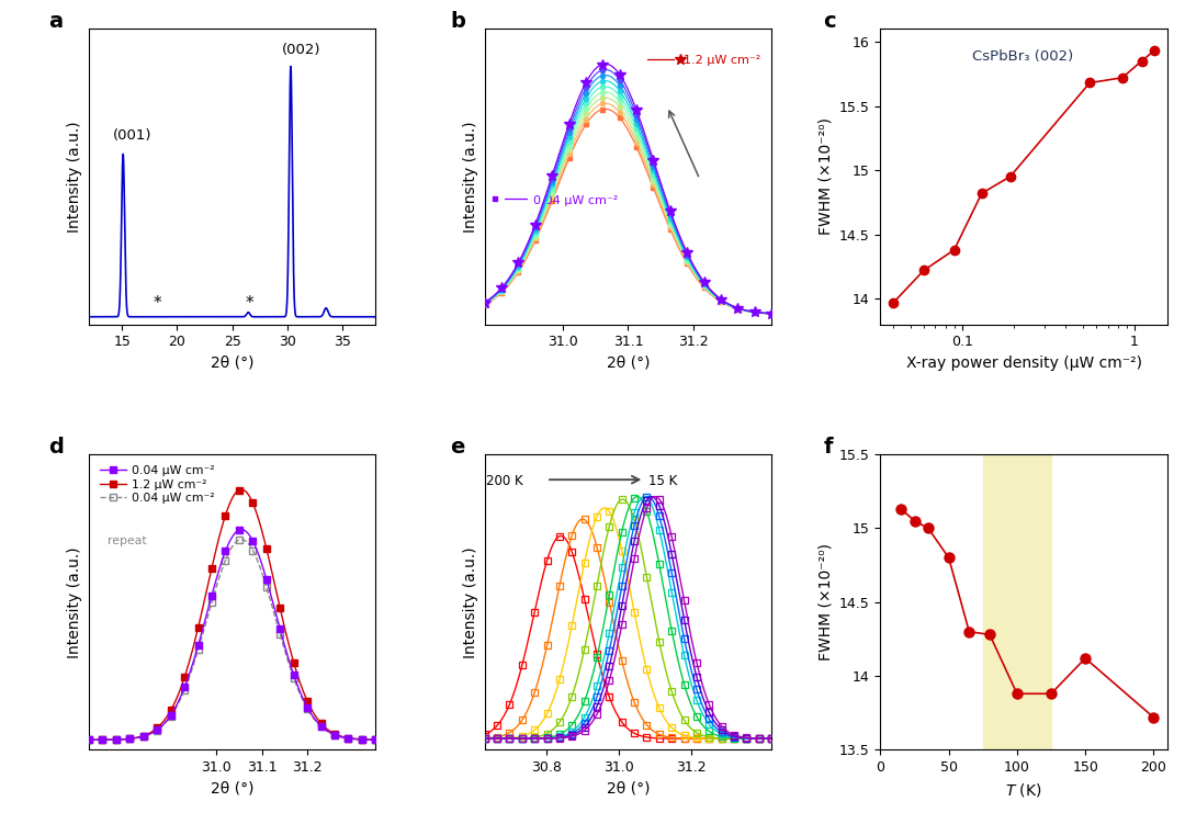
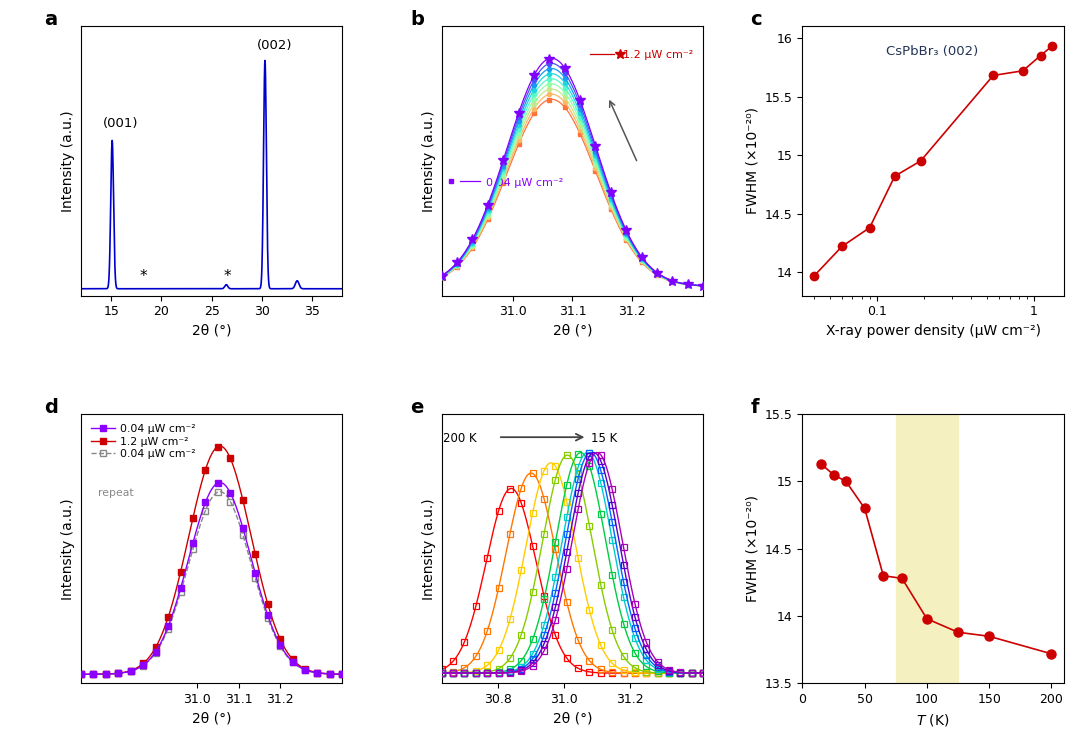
100: 13.88 -> 13.98
150: 14.12 -> 13.85
